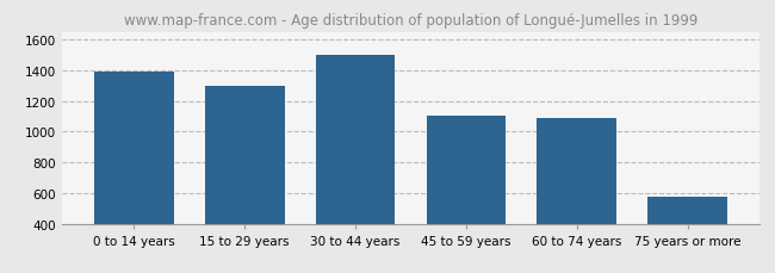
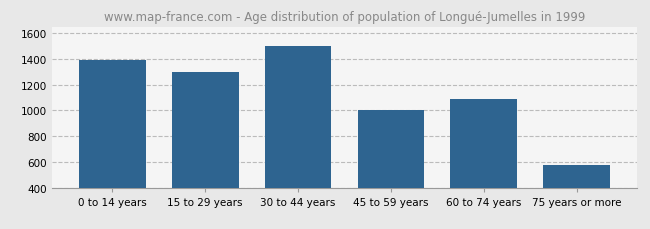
45 to 59 years: 1100 -> 1000
